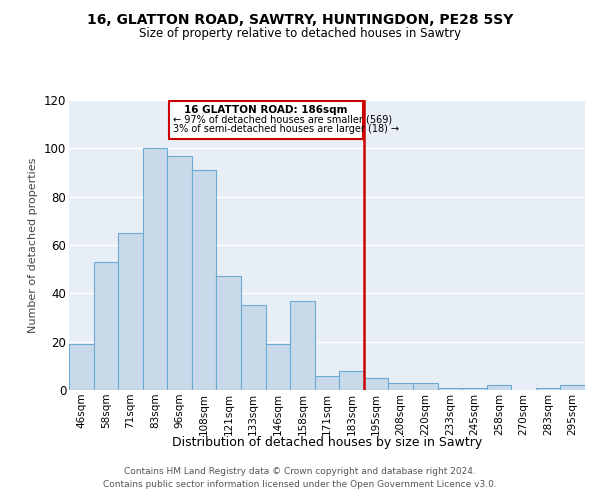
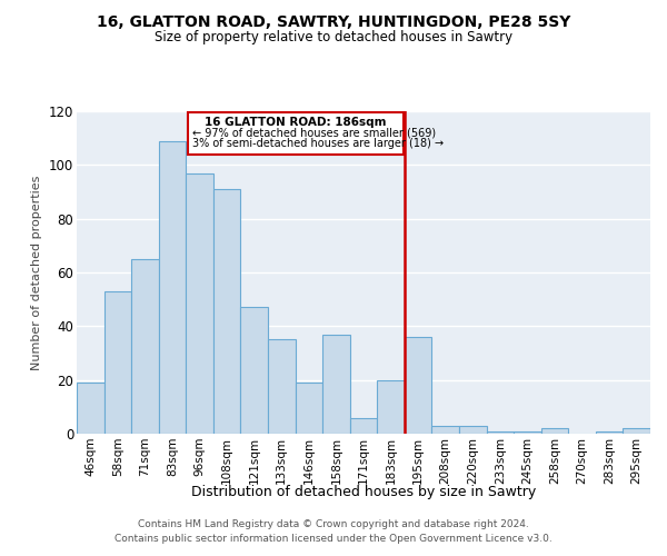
83sqm: 100 -> 109
183sqm: 8 -> 20
195sqm: 5 -> 36
